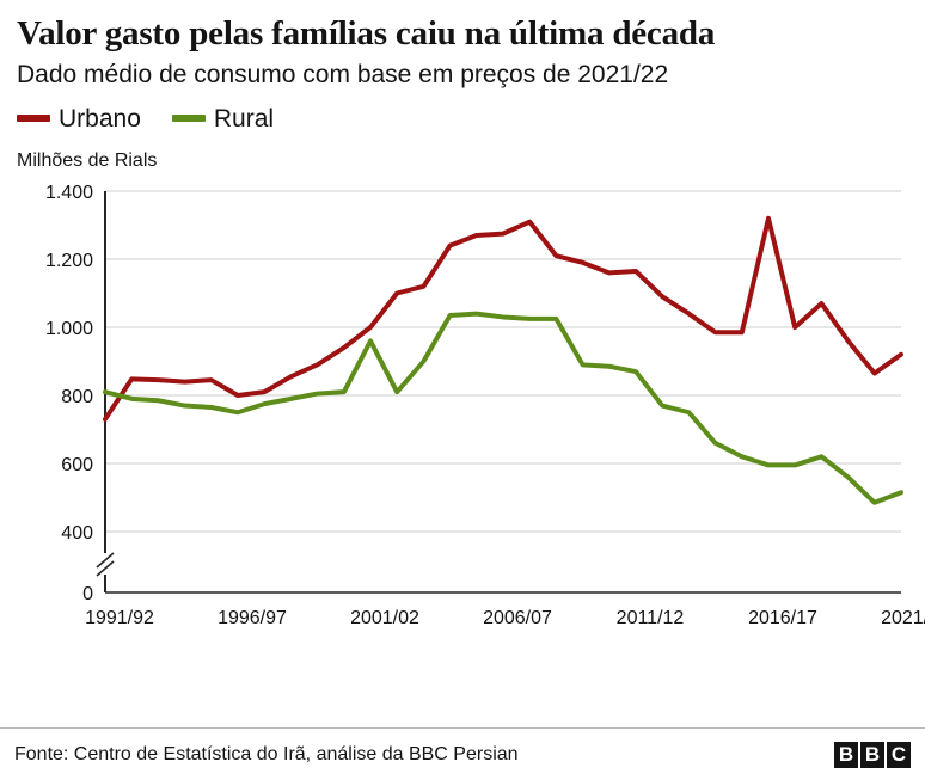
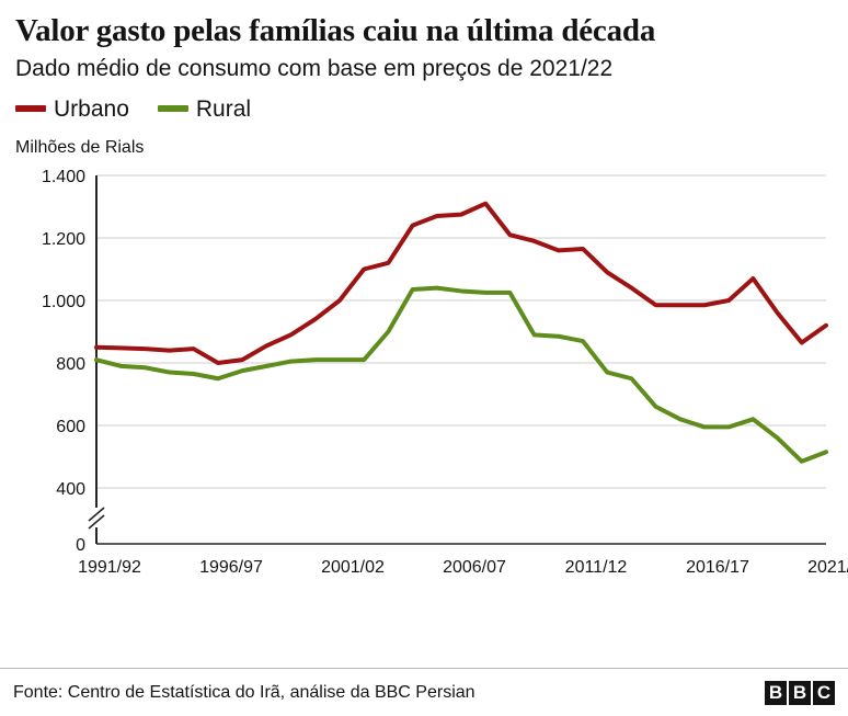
Urbano/1991/92: 730 -> 850
Rural/2001/02: 960 -> 810
Urbano/2016/17: 1320 -> 980
